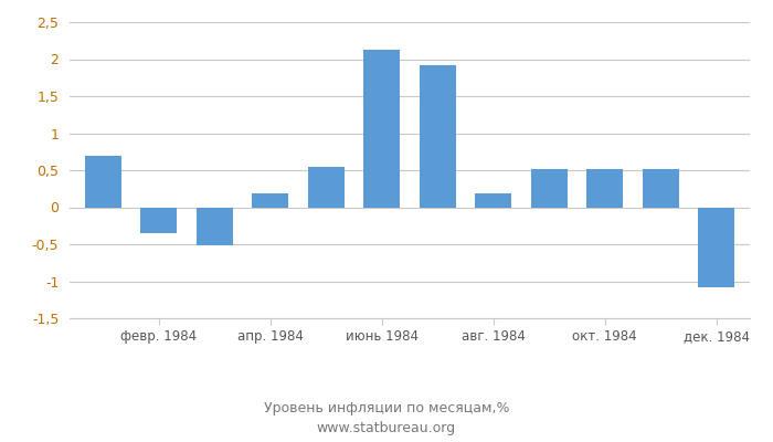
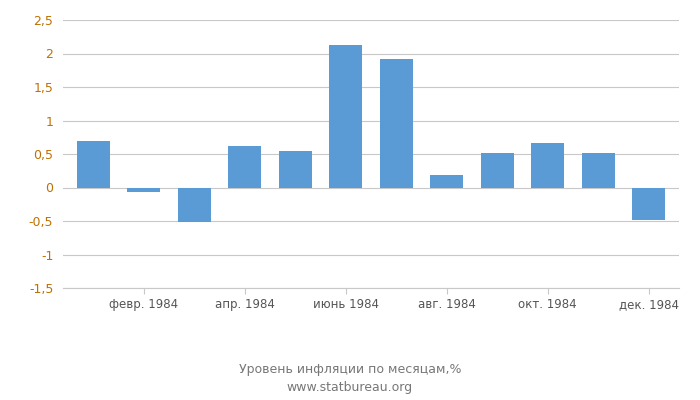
февр. 1984: -0,35 -> -0,06
апр. 1984: 0,18 -> 0,62
окт. 1984: 0,51 -> 0,66
дек. 1984: -1,08 -> -0,48
